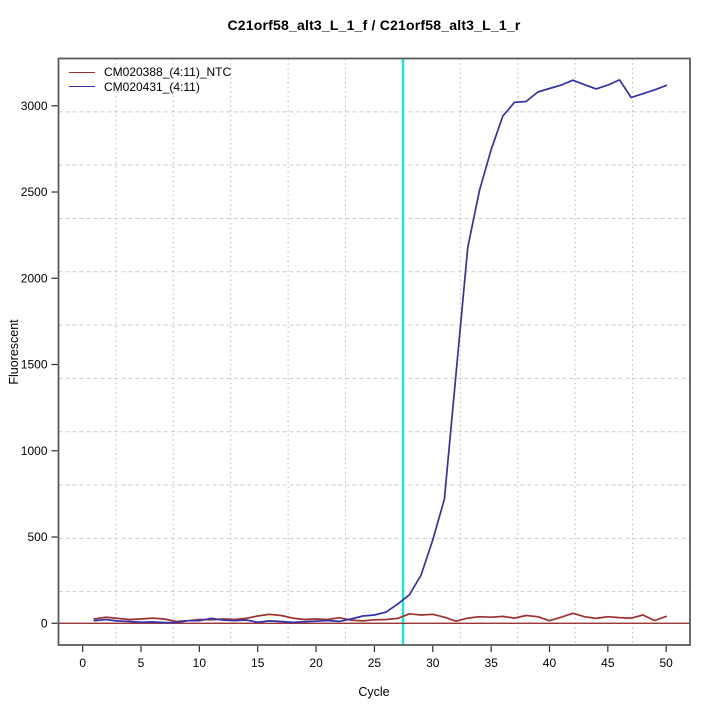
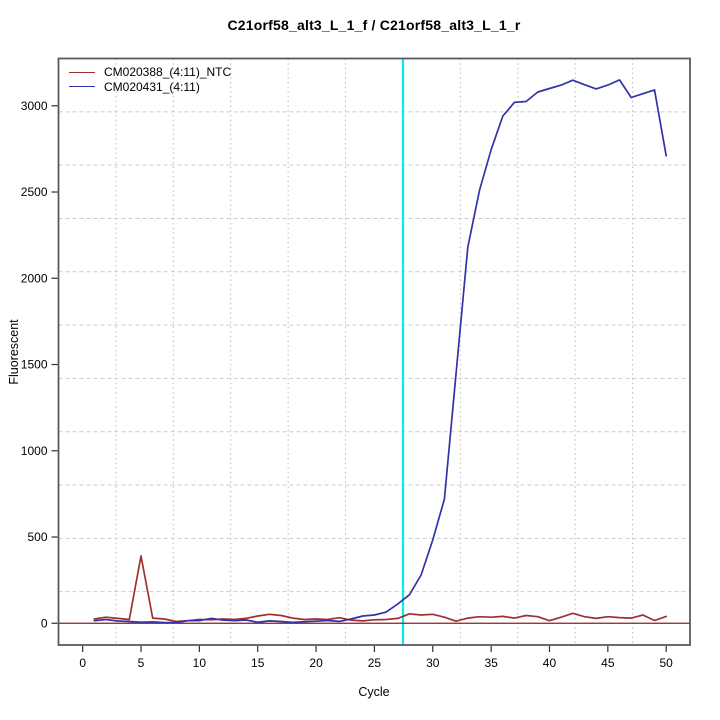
CM020388_(4:11)_NTC/5: 20 -> 390
CM020431_(4:11)/50: 3120 -> 2710
